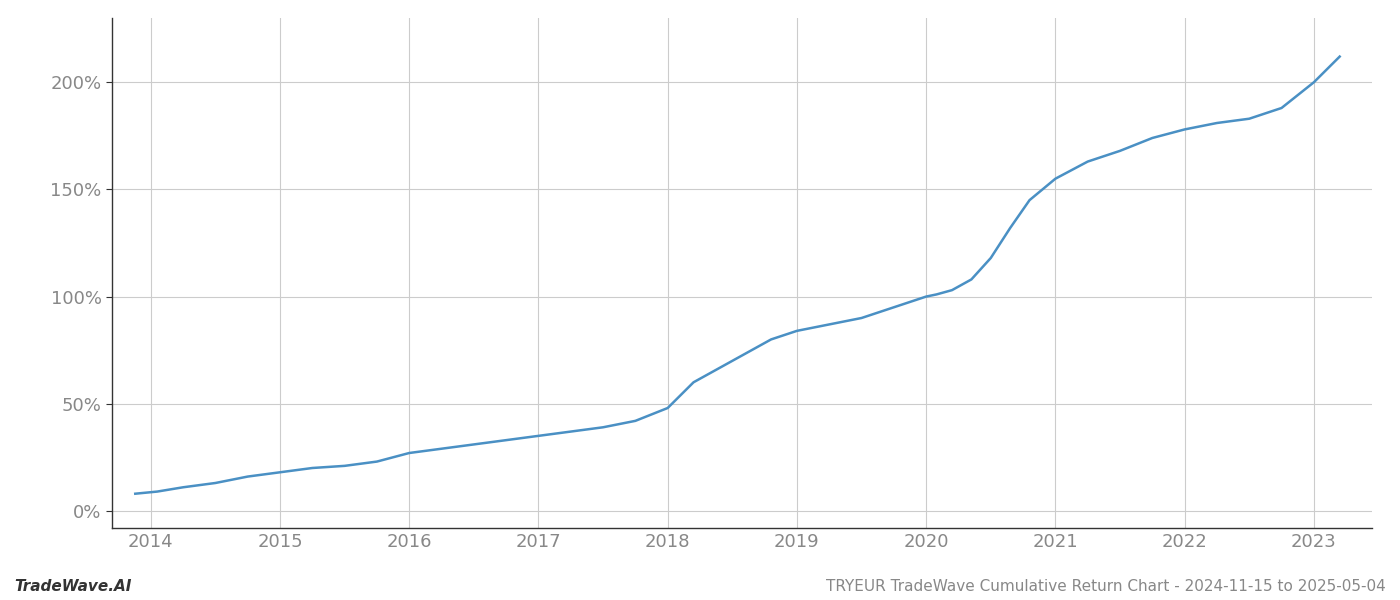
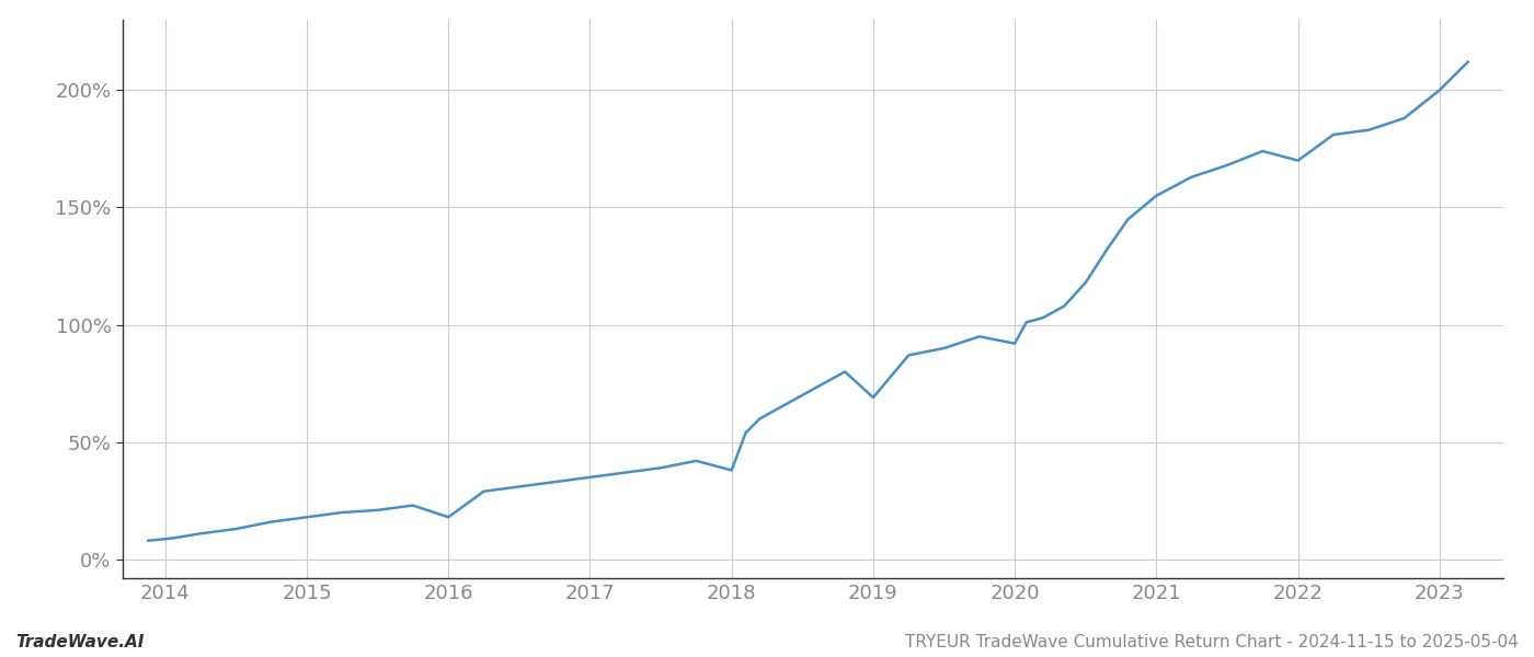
2016: 27% -> 18%
2018: 48% -> 38%
2019: 84% -> 69%
2020: 100% -> 92%
2022: 178% -> 170%
